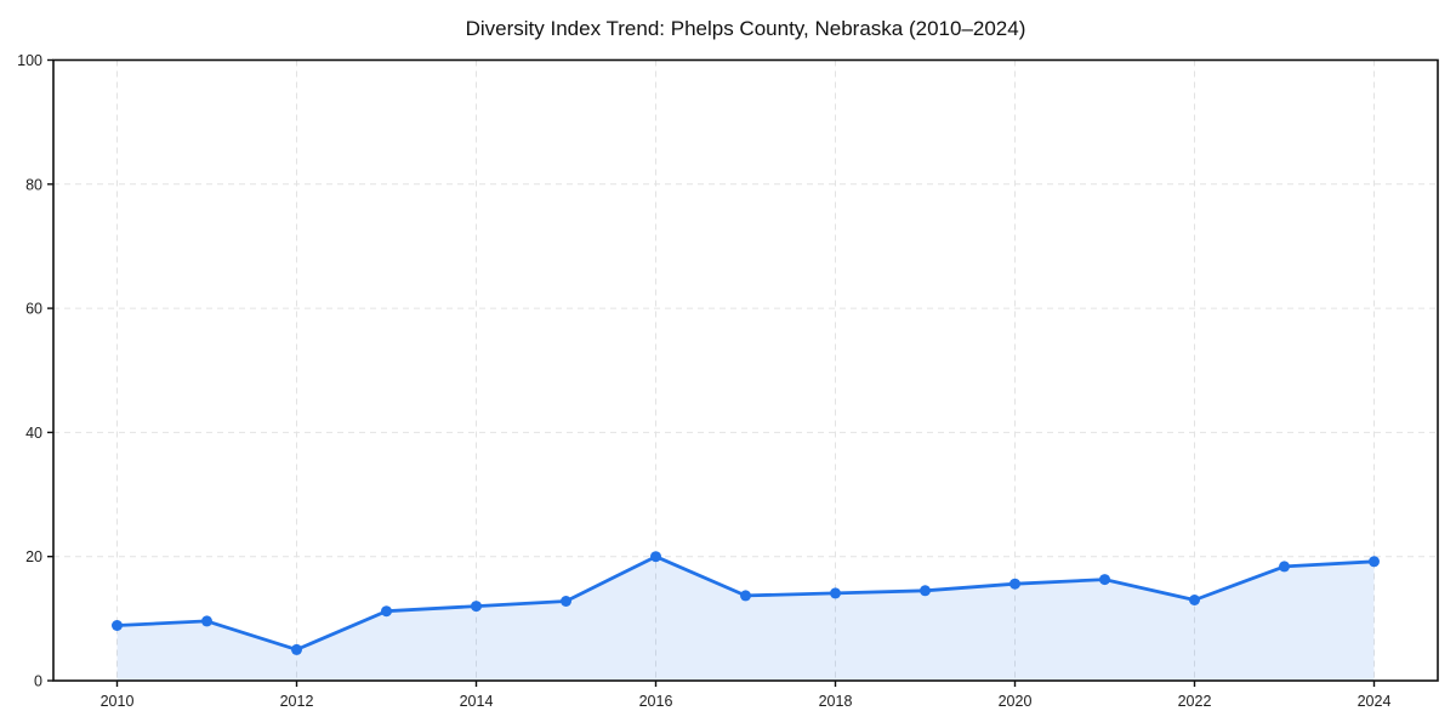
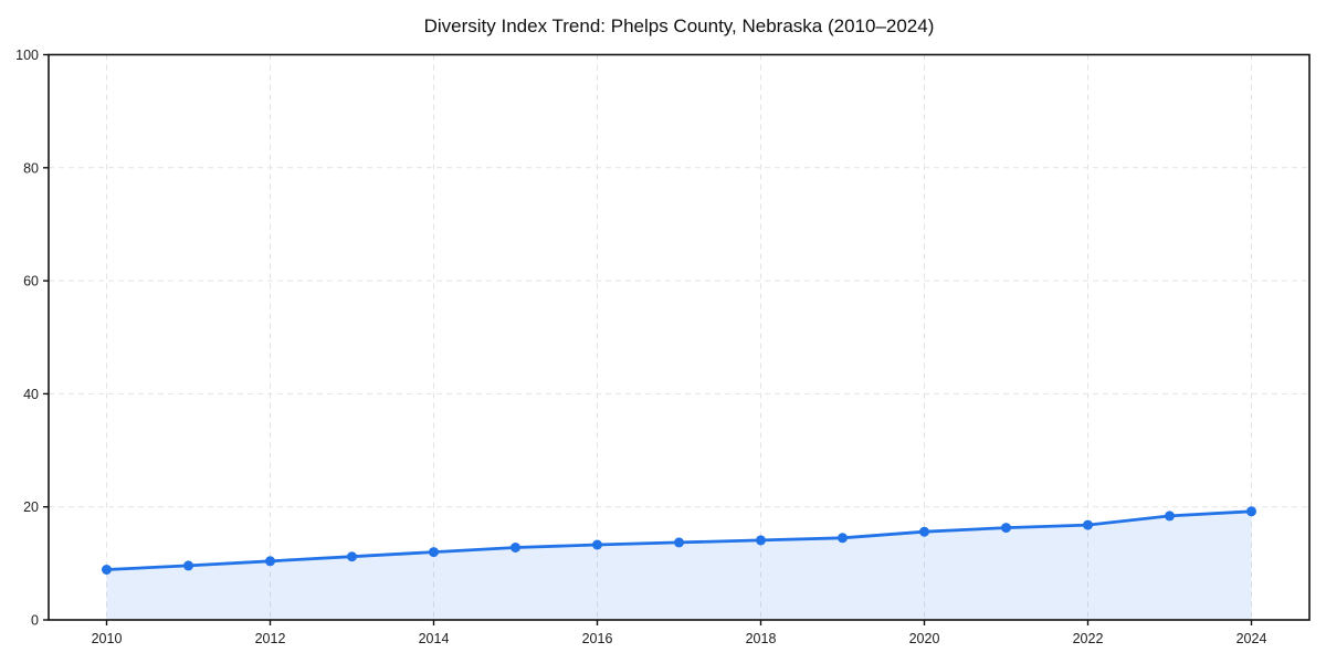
2012: 5 -> 10
2016: 20 -> 13
2022: 13 -> 17
